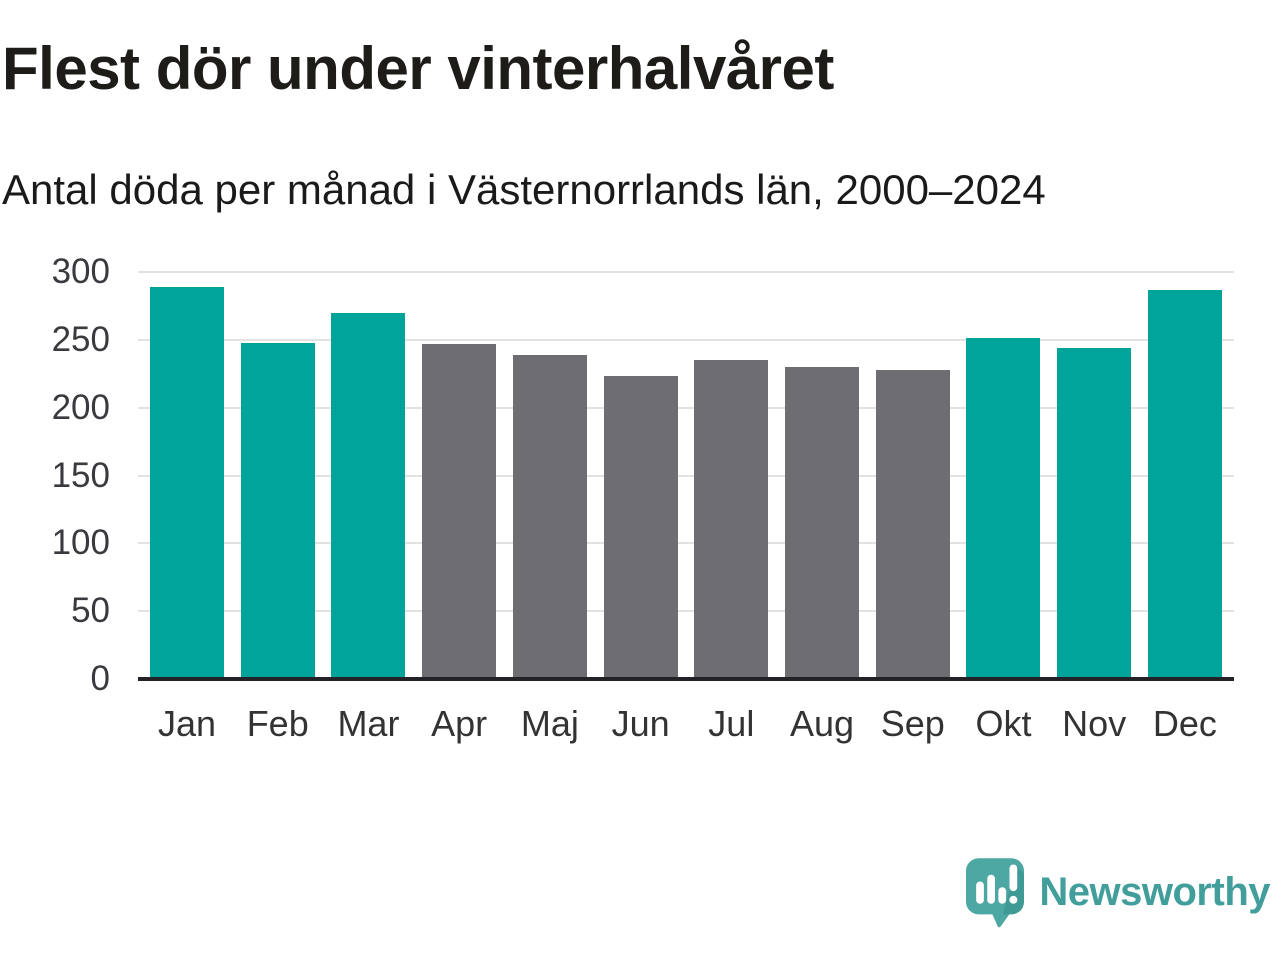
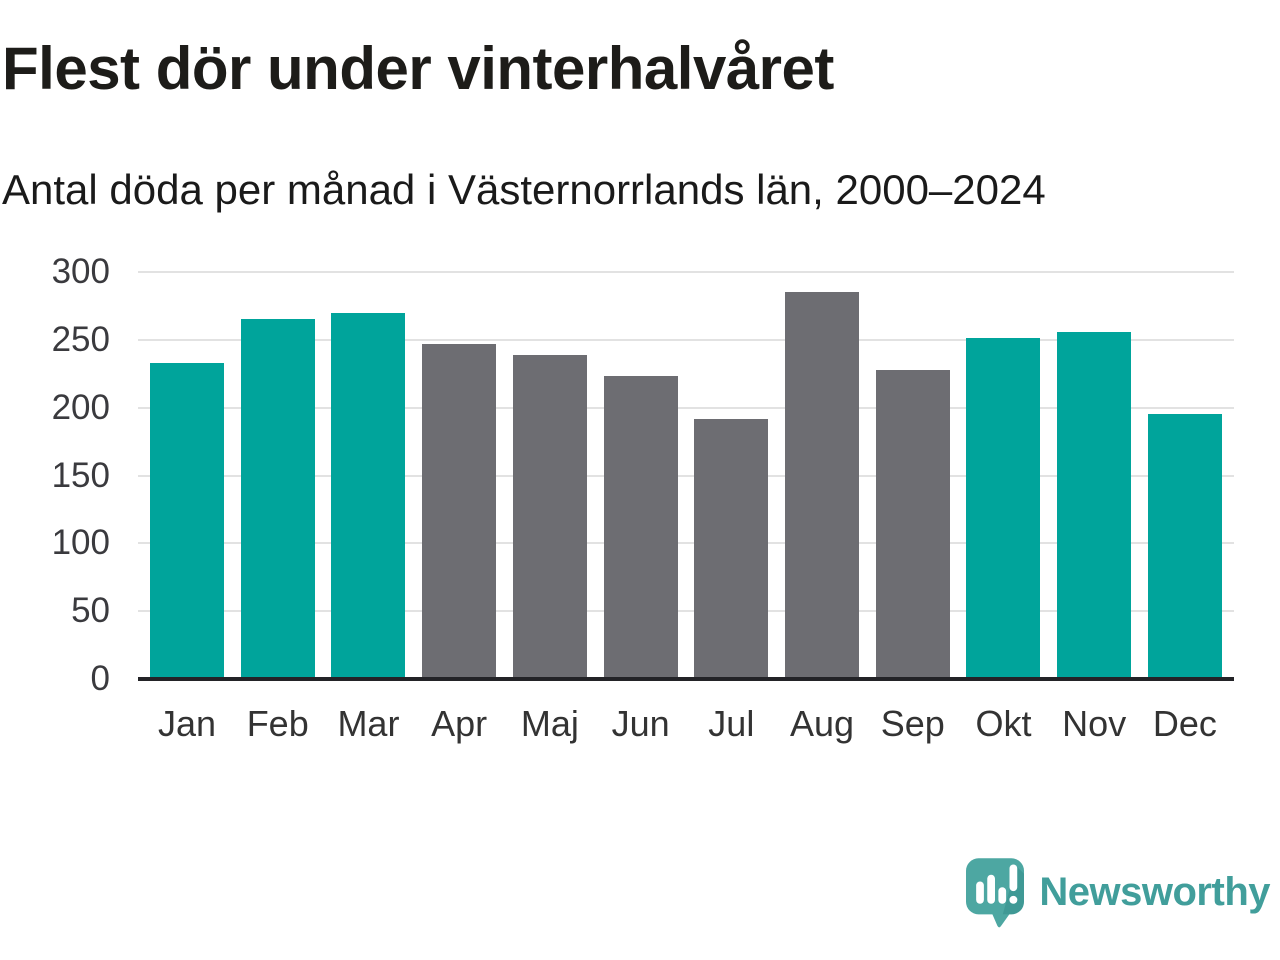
Jan: 289 -> 233
Feb: 248 -> 265
Jul: 235 -> 192
Aug: 230 -> 285
Nov: 244 -> 256
Dec: 287 -> 195
